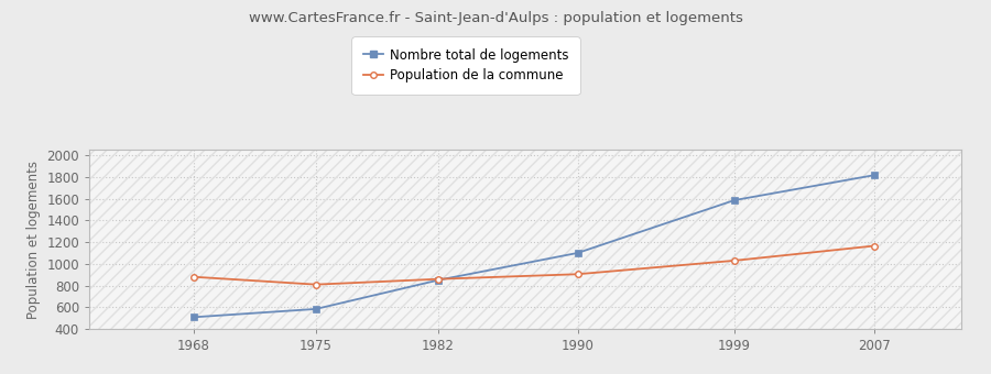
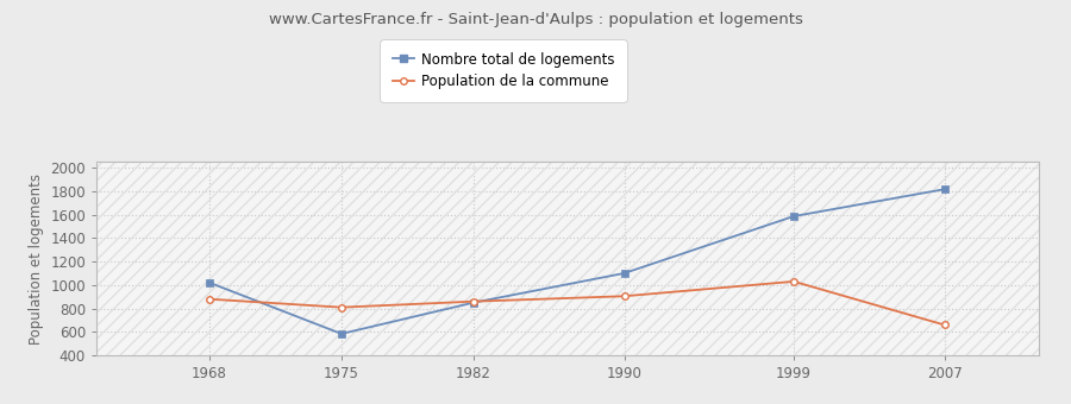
Nombre total de logements/1968: 510 -> 1020
Population de la commune/2007: 1160 -> 660
